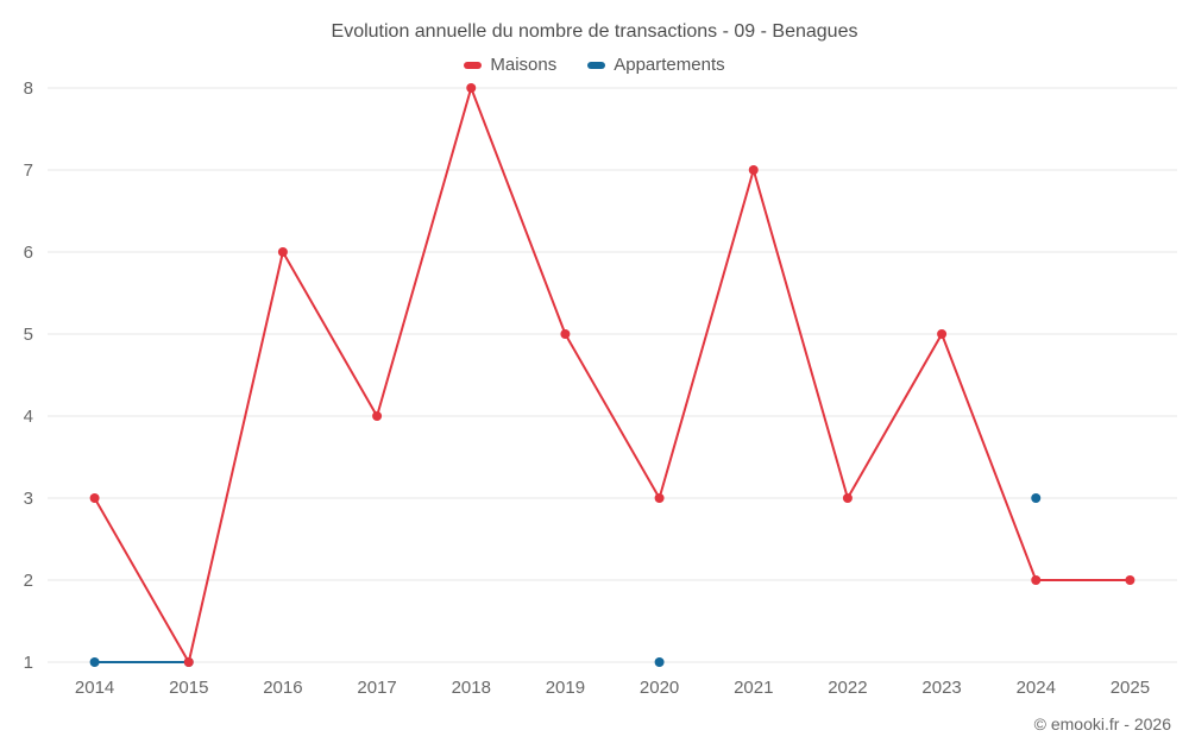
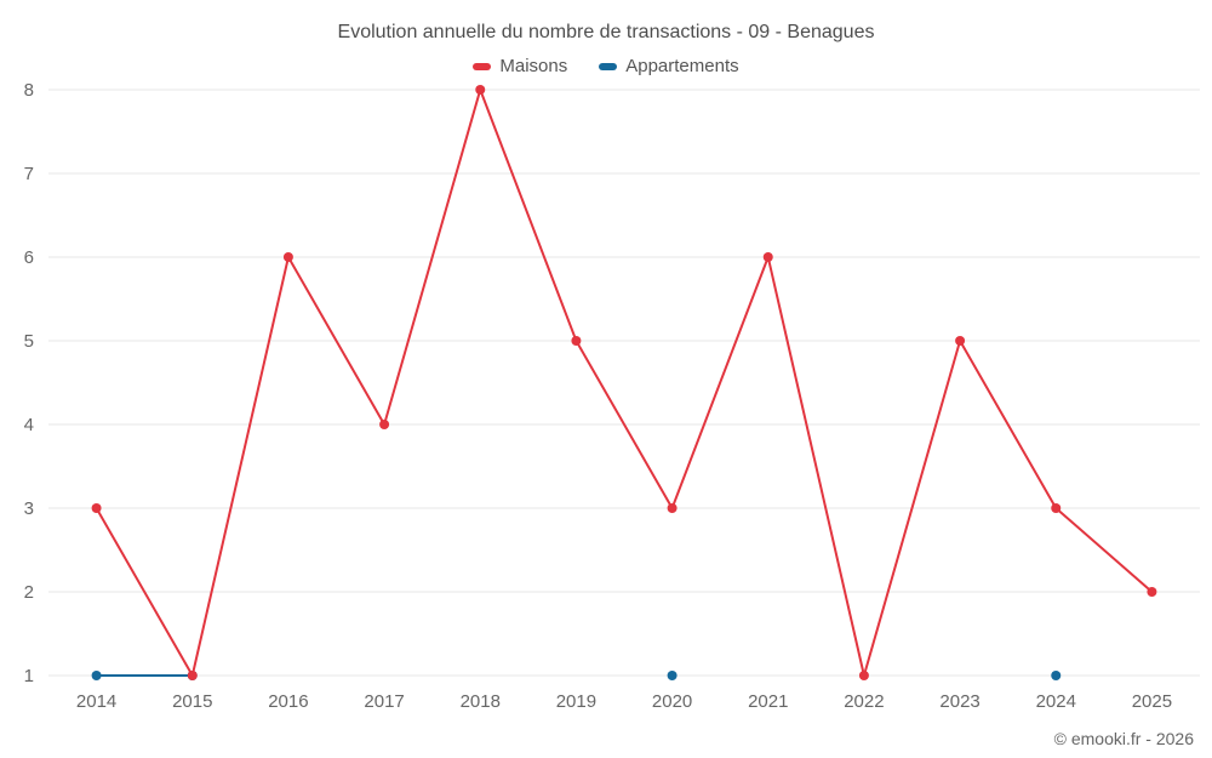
Maisons/2021: 7 -> 6
Maisons/2022: 3 -> 1
Maisons/2024: 2 -> 3
Appartements/2024: 3 -> 1
